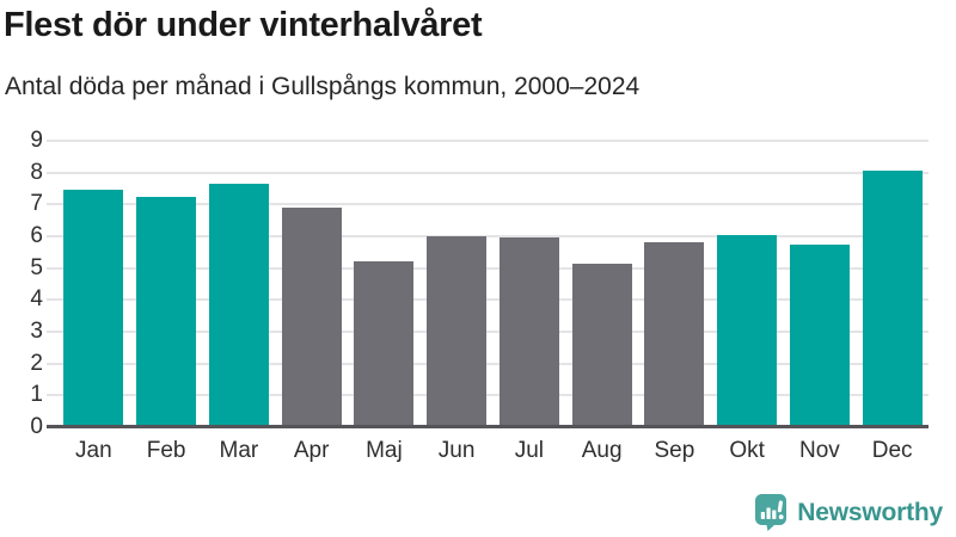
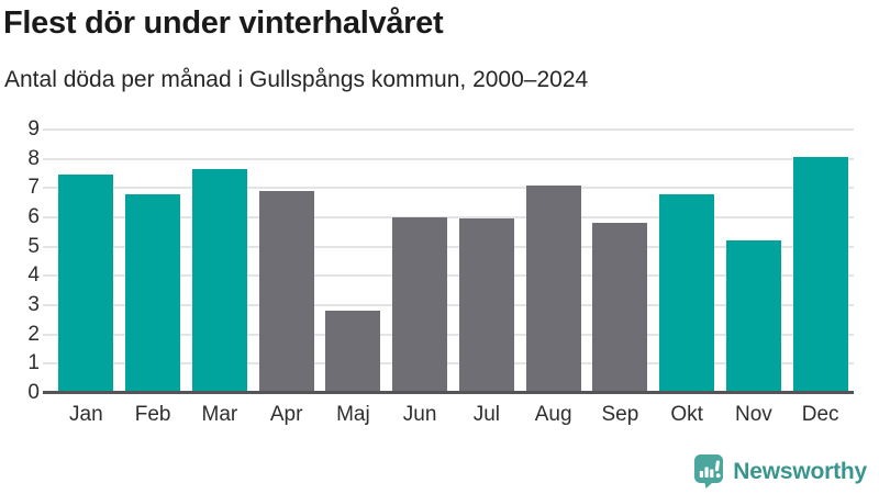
Feb: 7.2 -> 6.8
Maj: 5.2 -> 2.8
Aug: 5.2 -> 7.1
Okt: 6.0 -> 6.8
Nov: 5.8 -> 5.2
